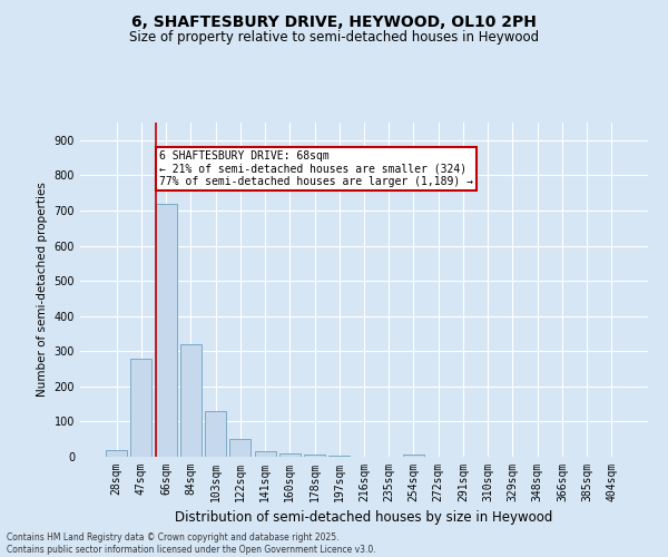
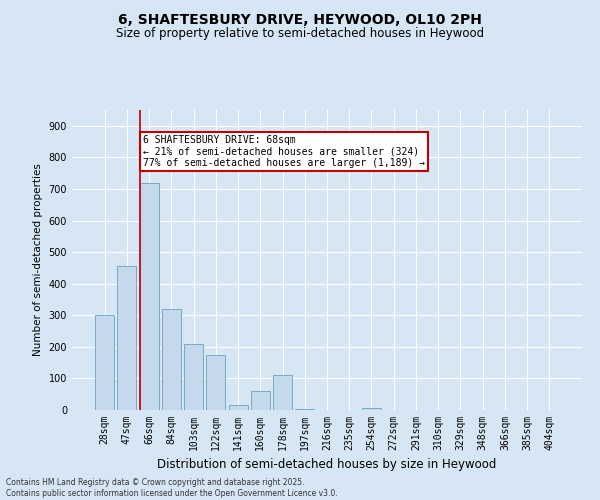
28sqm: 18 -> 300
47sqm: 280 -> 455
103sqm: 130 -> 210
122sqm: 52 -> 175
160sqm: 10 -> 60
178sqm: 5 -> 110
